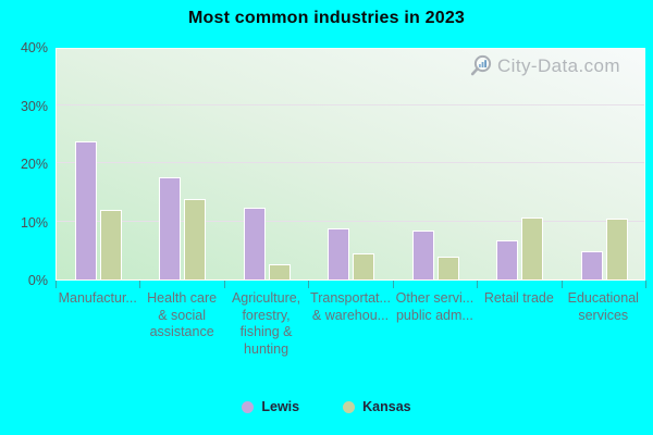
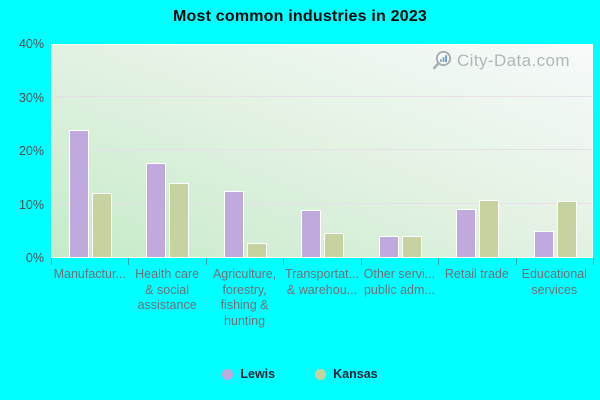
Lewis/Other servi... public adm...: 8% -> 4%
Lewis/Retail trade: 7% -> 9%
